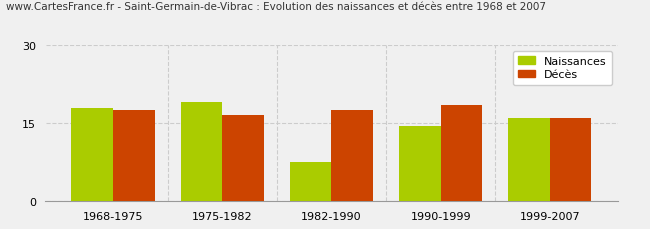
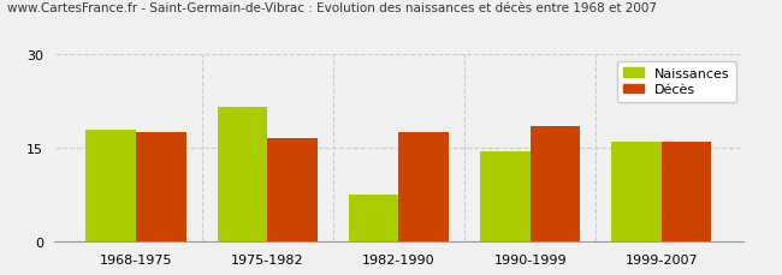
Naissances/1975-1982: 19.0 -> 21.6
